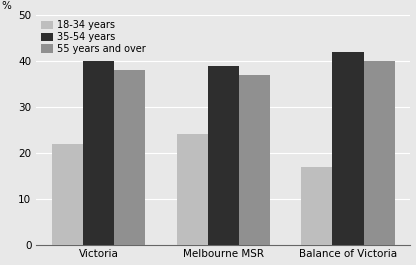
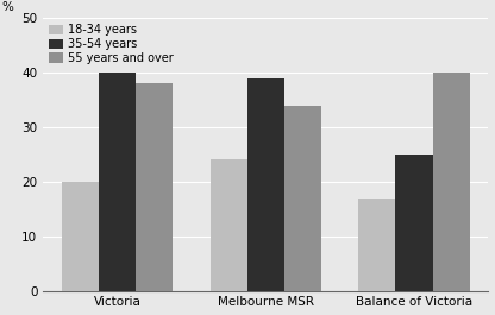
18-34 years/Victoria: 22 -> 20
55 years and over/Melbourne MSR: 37 -> 34
35-54 years/Balance of Victoria: 42 -> 25
